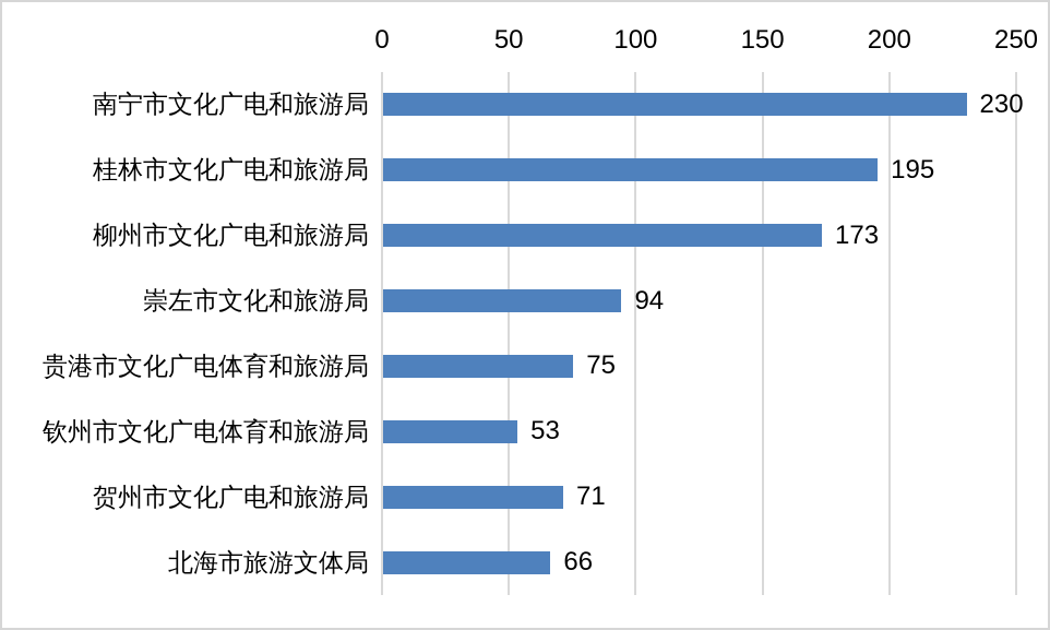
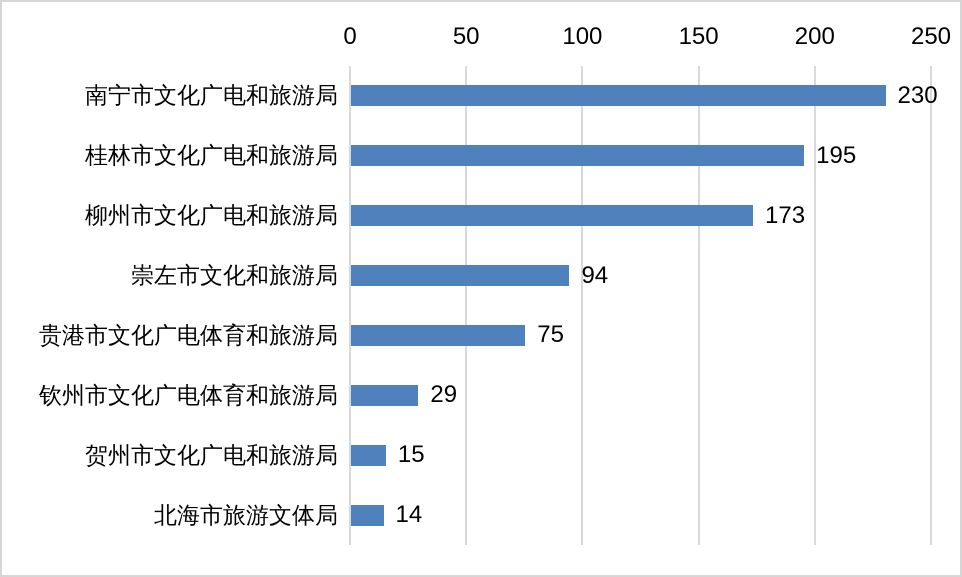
钦州市文化广电体育和旅游局: 53 -> 29
贺州市文化广电和旅游局: 71 -> 15
北海市旅游文体局: 66 -> 14
